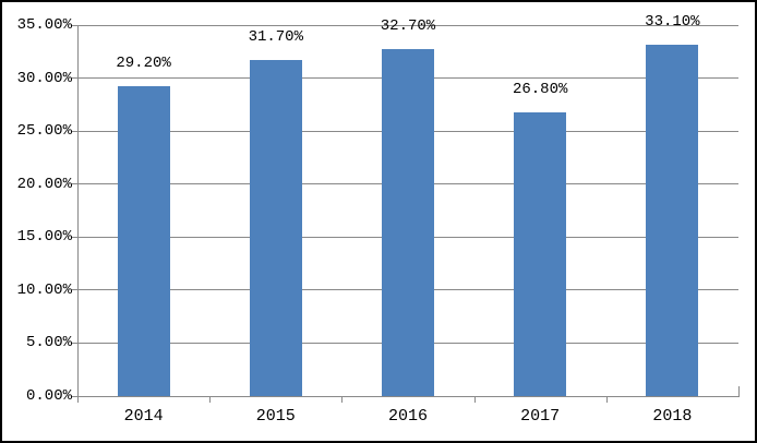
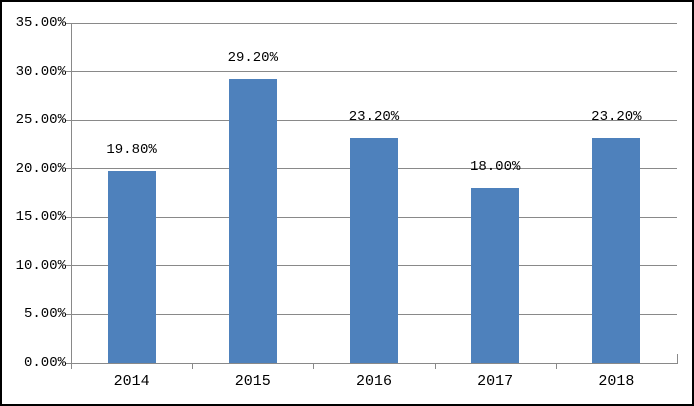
2014: 29.20% -> 19.80%
2015: 31.70% -> 29.20%
2016: 32.70% -> 23.20%
2017: 26.80% -> 18.00%
2018: 33.10% -> 23.20%
